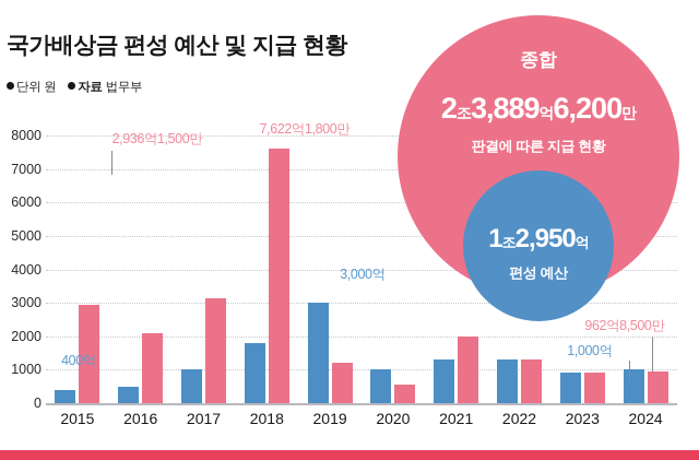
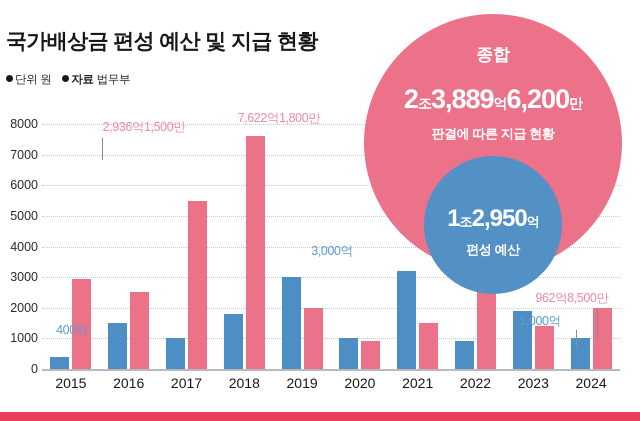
편성 예산/2016: 500 -> 1500
판결에 따른 지급 현황/2016: 2100 -> 2500
판결에 따른 지급 현황/2017: 3200 -> 5500
판결에 따른 지급 현황/2019: 1200 -> 2000
판결에 따른 지급 현황/2020: 600 -> 900
편성 예산/2021: 1300 -> 3200
판결에 따른 지급 현황/2021: 2000 -> 1500
편성 예산/2022: 1300 -> 900
판결에 따른 지급 현황/2022: 1300 -> 2800
편성 예산/2023: 900 -> 1900
판결에 따른 지급 현황/2023: 900 -> 1400
판결에 따른 지급 현황/2024: 1000 -> 2000
